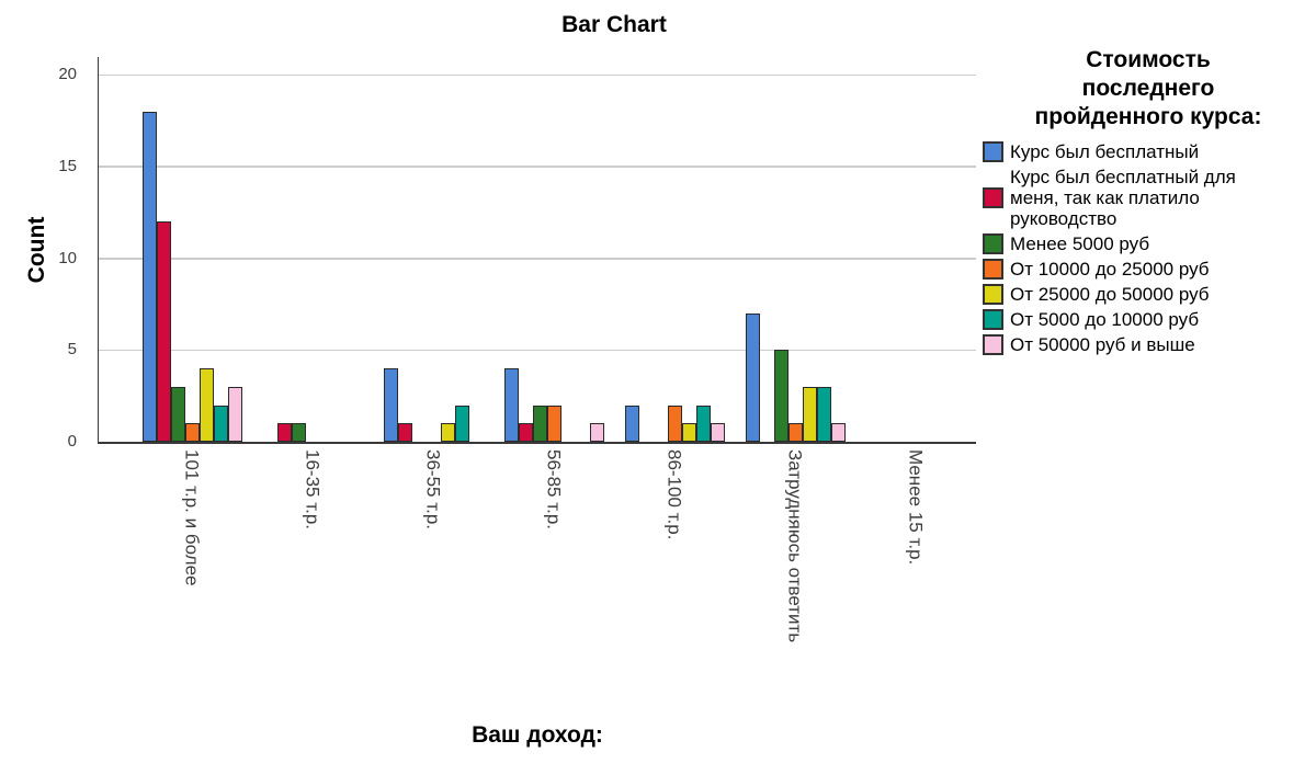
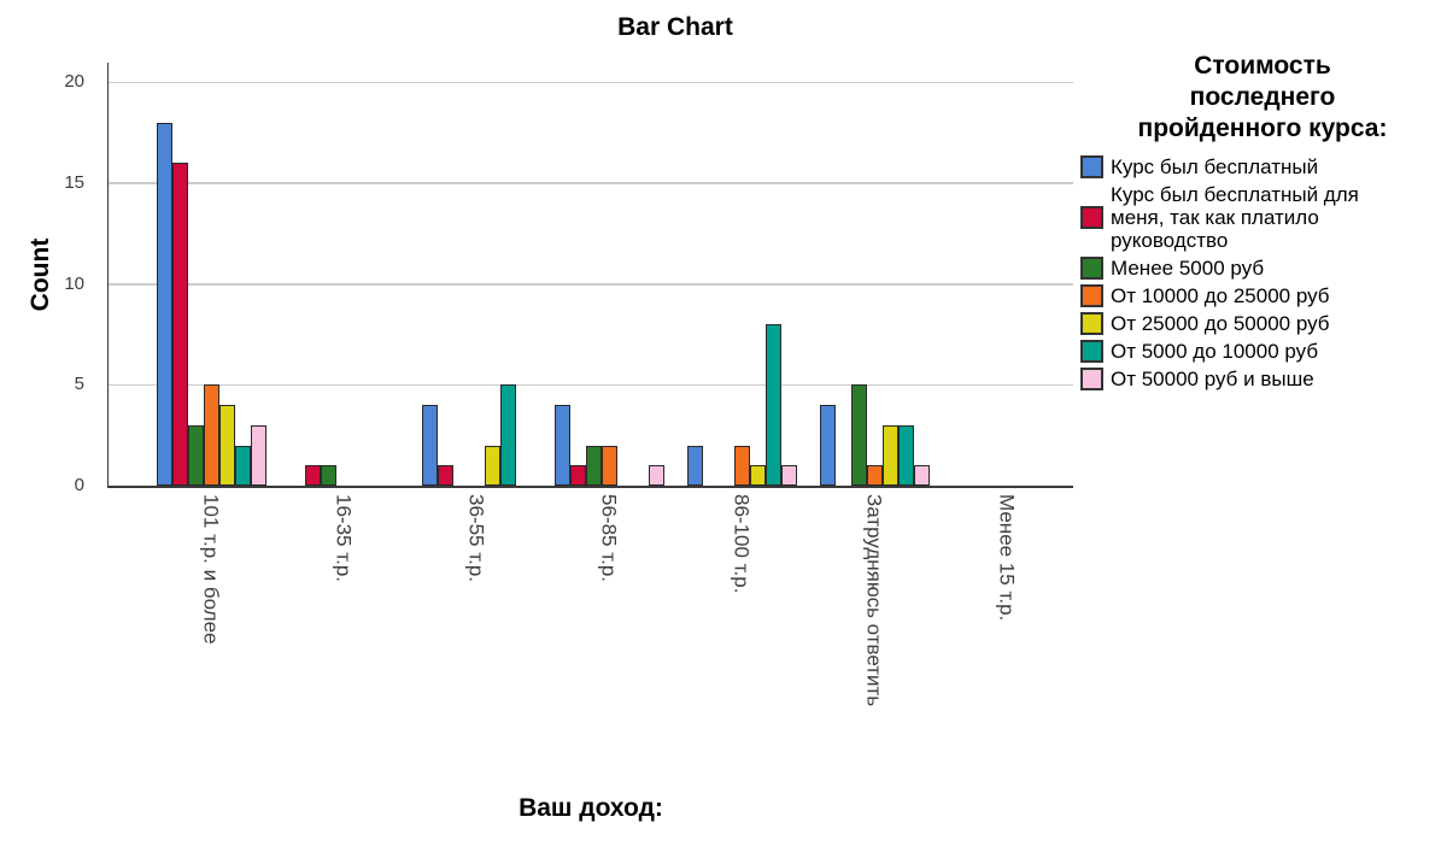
Курс был бесплатный для меня, так как платило руководство/101 т.р. и более: 12 -> 16
От 10000 до 25000 руб/101 т.р. и более: 1 -> 5
От 25000 до 50000 руб/36-55 т.р.: 1 -> 2
От 5000 до 10000 руб/36-55 т.р.: 2 -> 5
От 5000 до 10000 руб/86-100 т.р.: 2 -> 8
Курс был бесплатный/Затрудняюсь ответить: 7 -> 4
